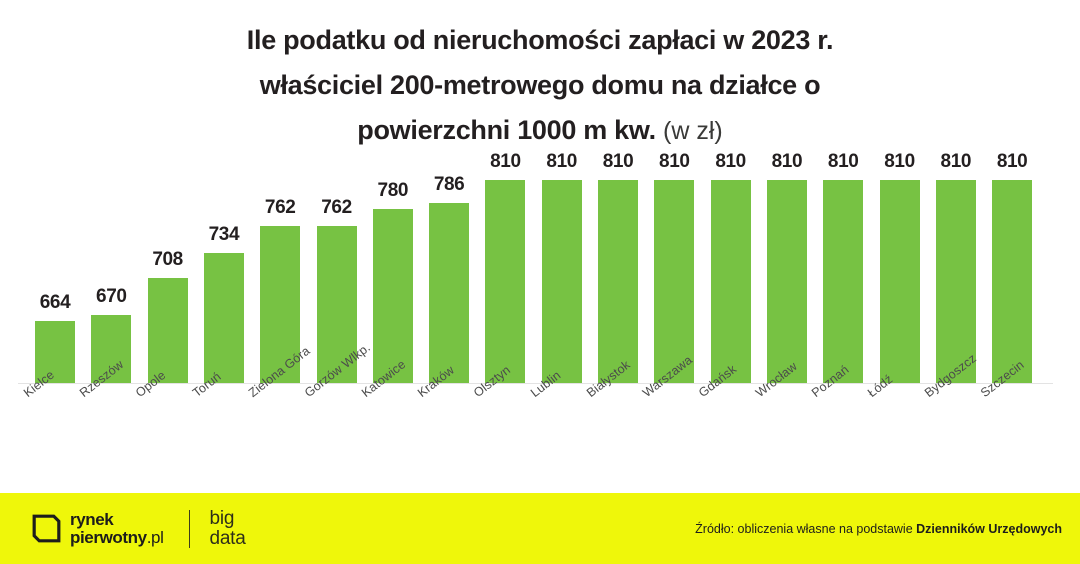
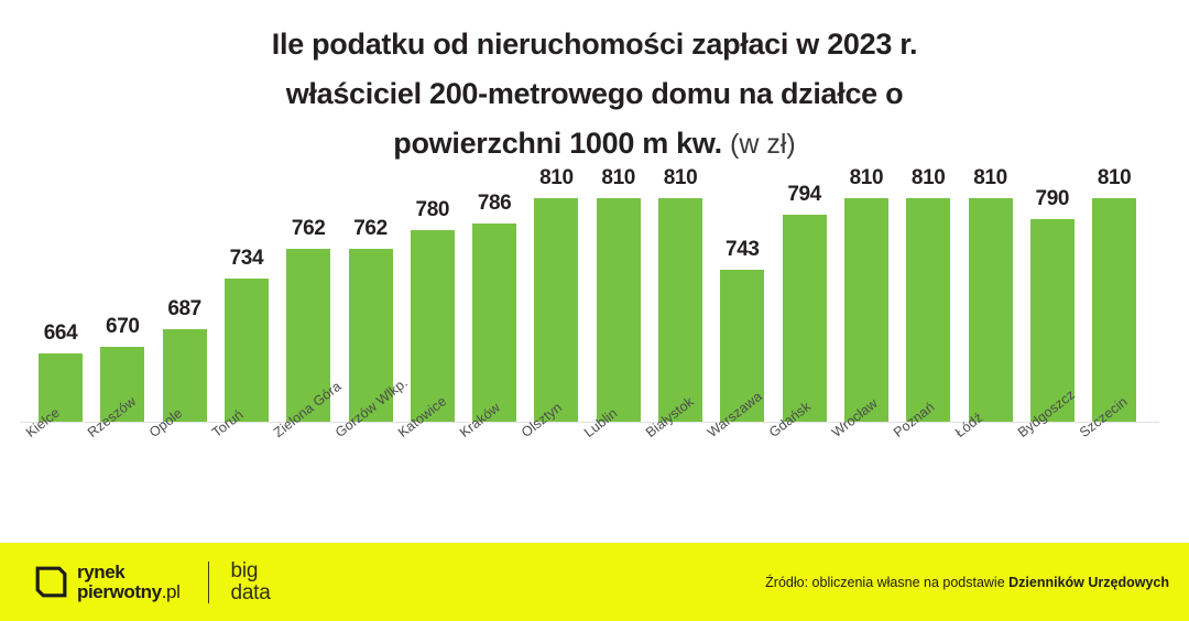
Opole: 708 -> 687
Warszawa: 810 -> 743
Gdańsk: 810 -> 794
Bydgoszcz: 810 -> 790
